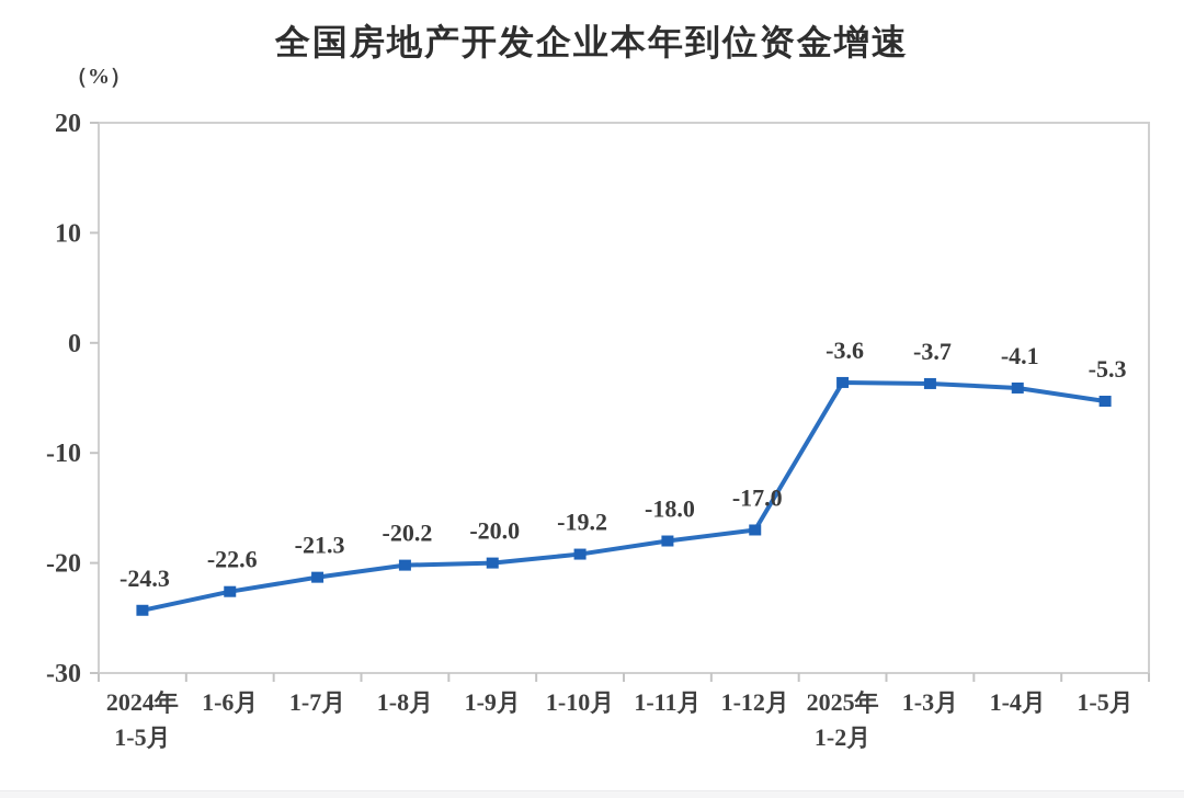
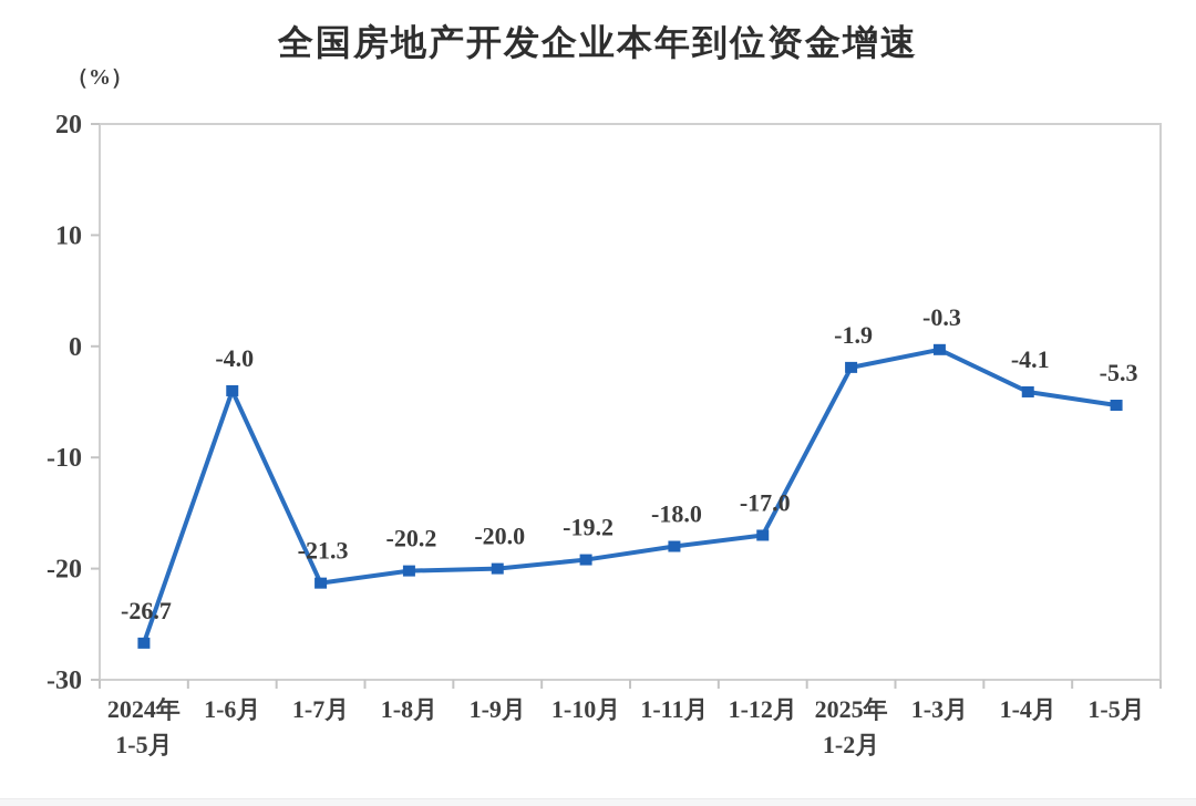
2024年 1-5月: -24.3 -> -26.7
1-6月: -22.6 -> -4.0
2025年 1-2月: -3.6 -> -1.9
1-3月: -3.7 -> -0.3
